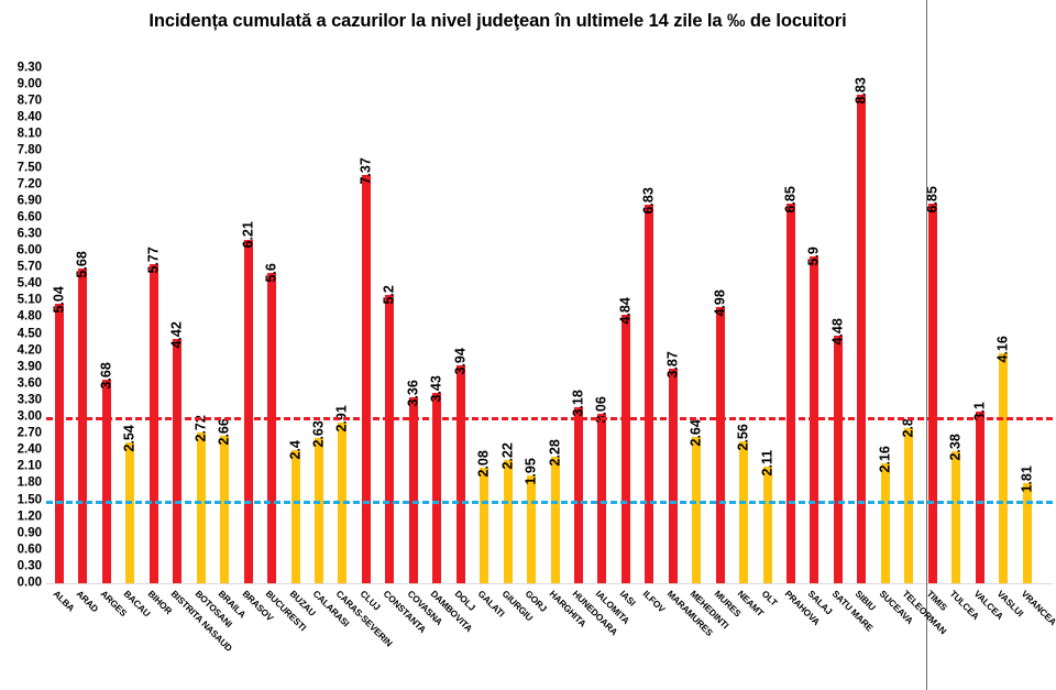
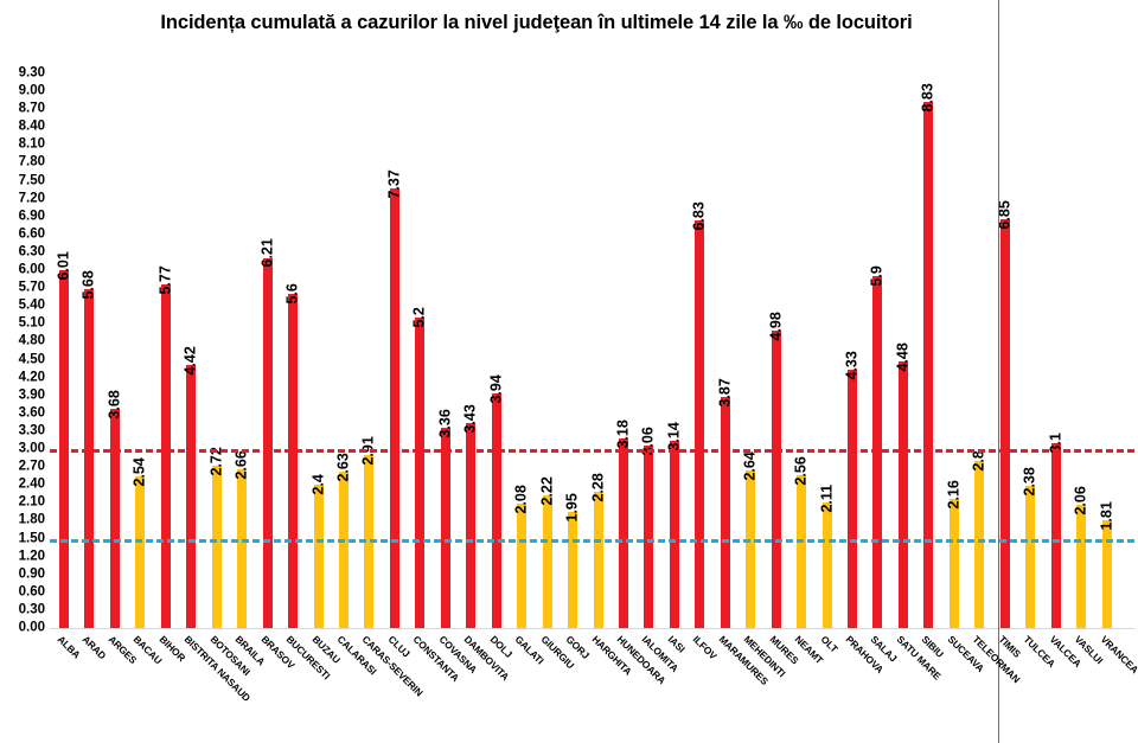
ALBA: 5.04 -> 6.01
IASI: 4.84 -> 3.14
PRAHOVA: 6.85 -> 4.33
VASLUI: 4.16 -> 2.06
